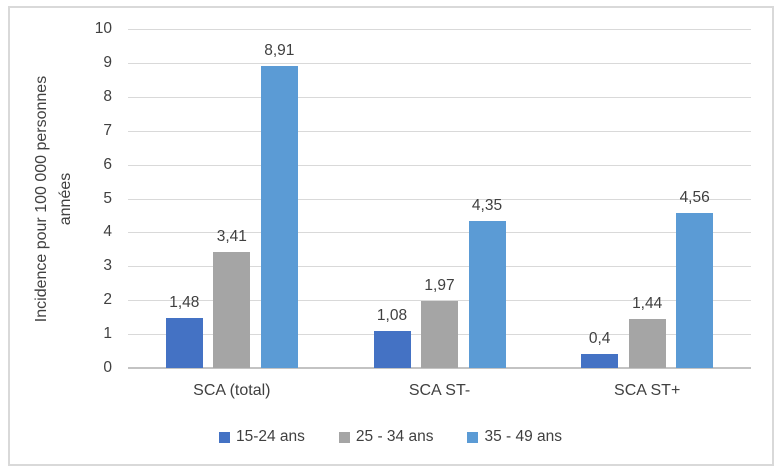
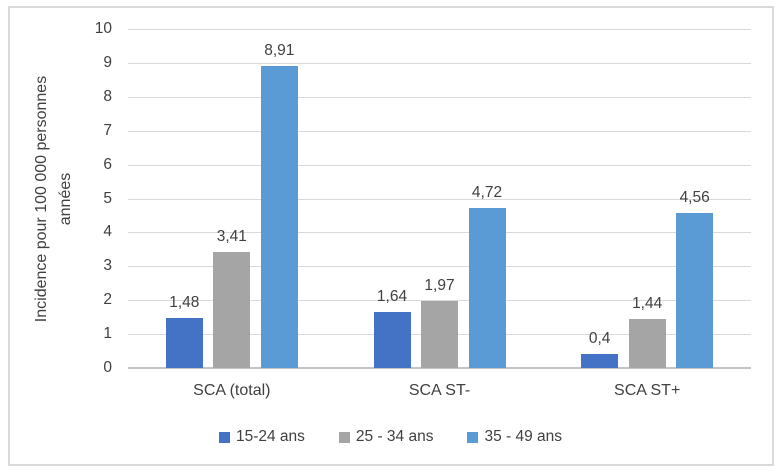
15-24 ans/SCA ST-: 1,08 -> 1,64
35 - 49 ans/SCA ST-: 4,35 -> 4,72
